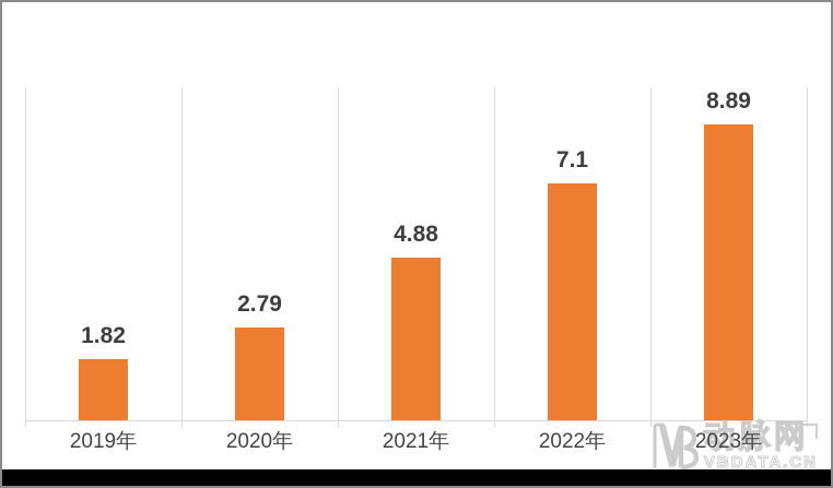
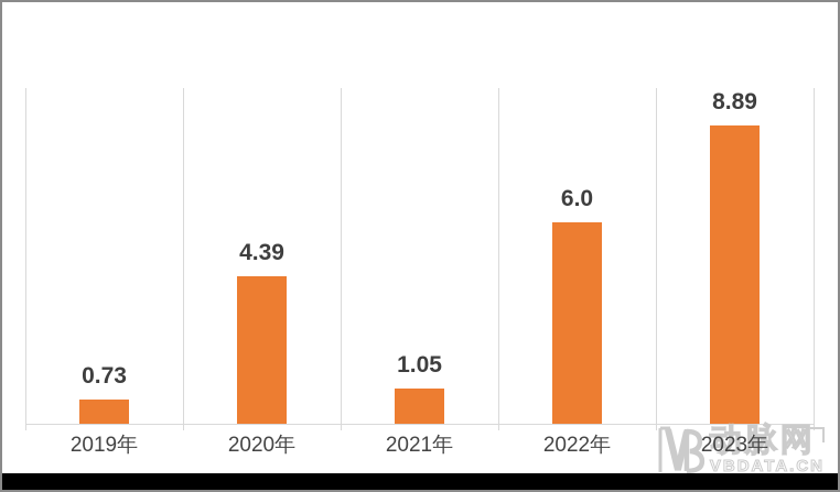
2019年: 1.82 -> 0.73
2020年: 2.79 -> 4.39
2021年: 4.88 -> 1.05
2022年: 7.1 -> 6.0
